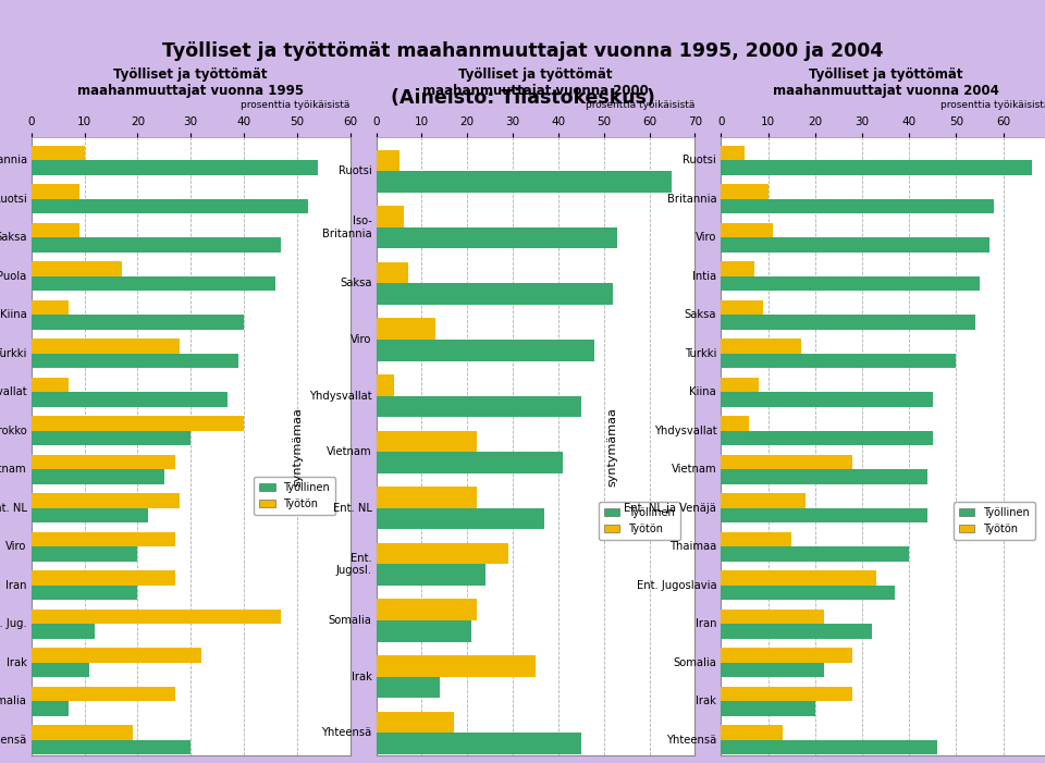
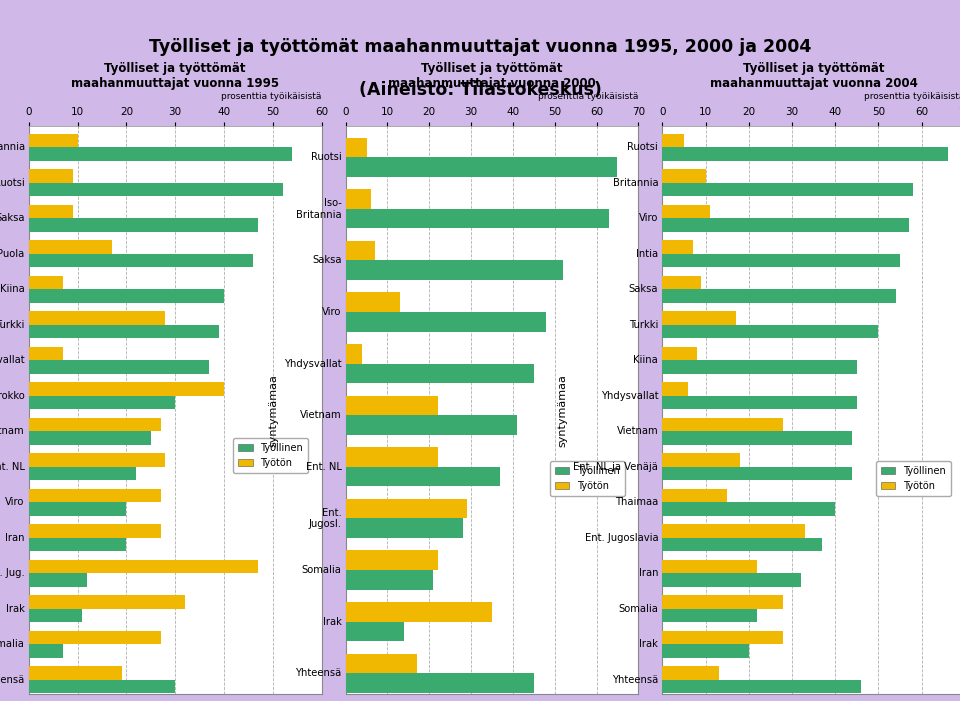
Työllinen/Iso- Britannia: 53 -> 63
Työllinen/Ent. Jugosl.: 24 -> 28
